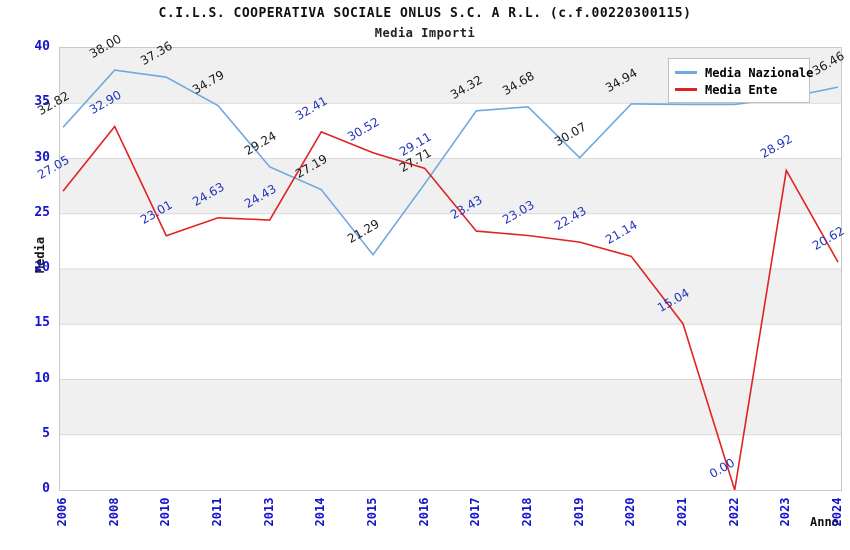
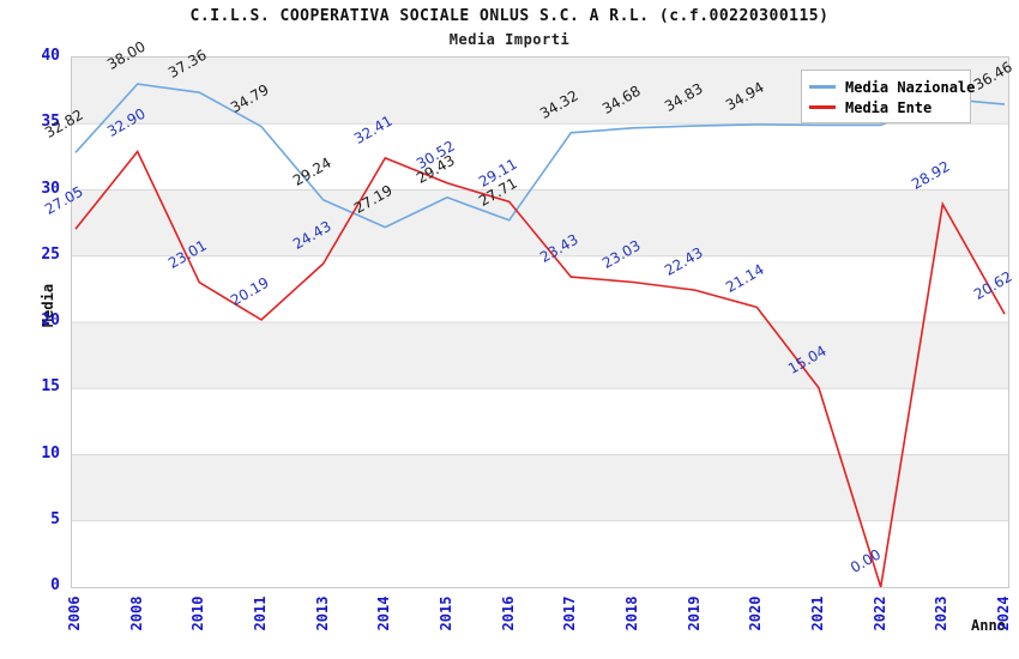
Media Ente/2011: 24.63 -> 20.19
Media Nazionale/2015: 21.29 -> 29.43
Media Nazionale/2019: 30.07 -> 34.83
Media Nazionale/2023: 35.5 -> 36.9
